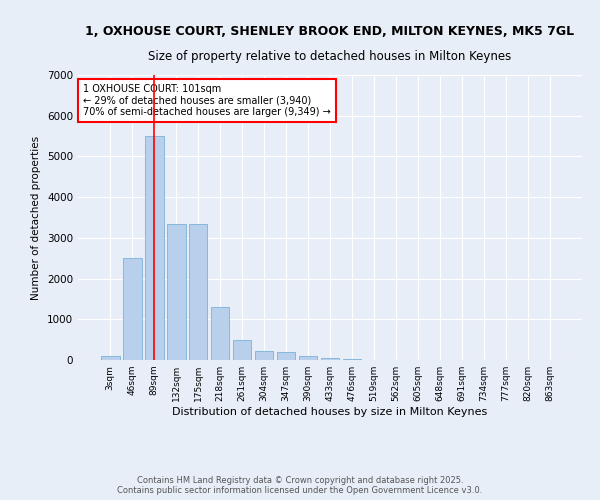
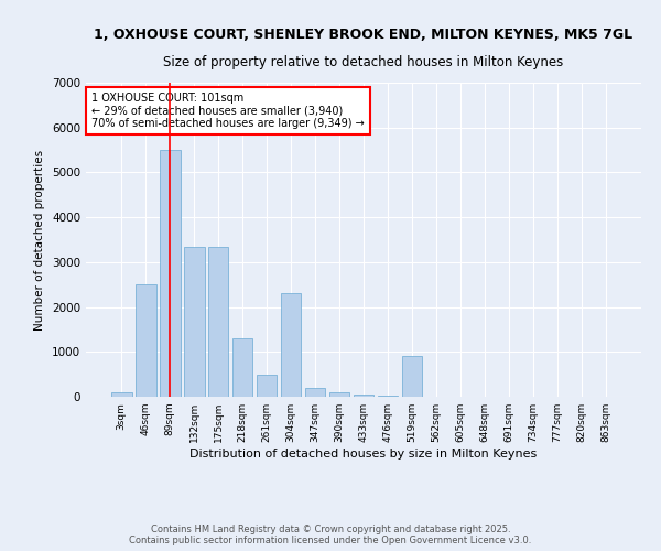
304sqm: 220 -> 2300
519sqm: 0 -> 900
